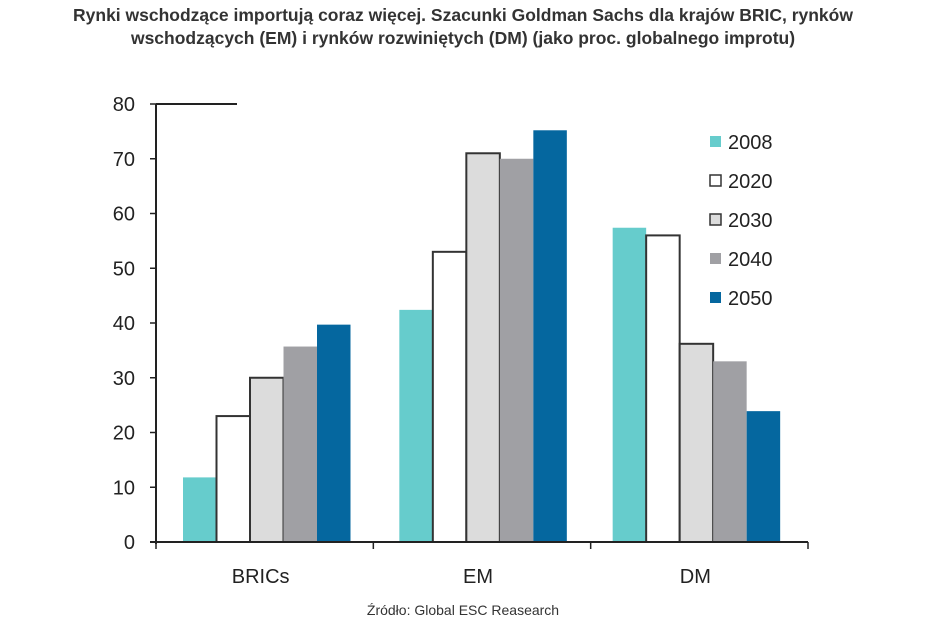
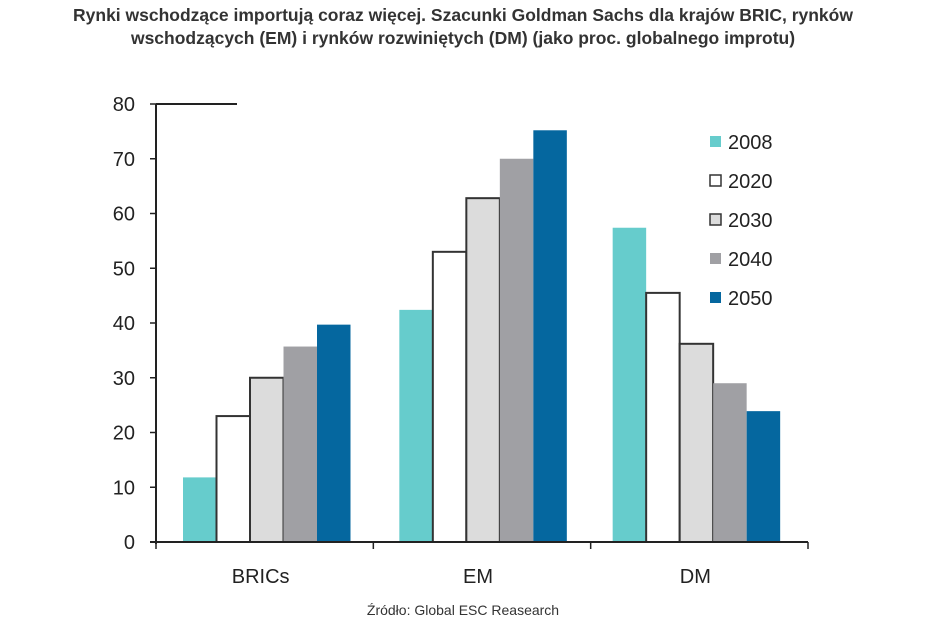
2030/EM: 71 -> 63
2020/DM: 56 -> 46
2040/DM: 33 -> 29
